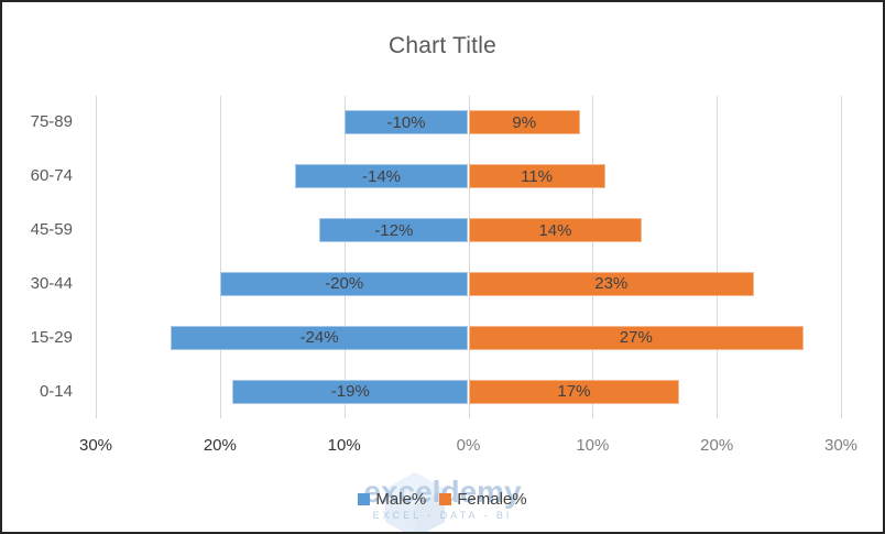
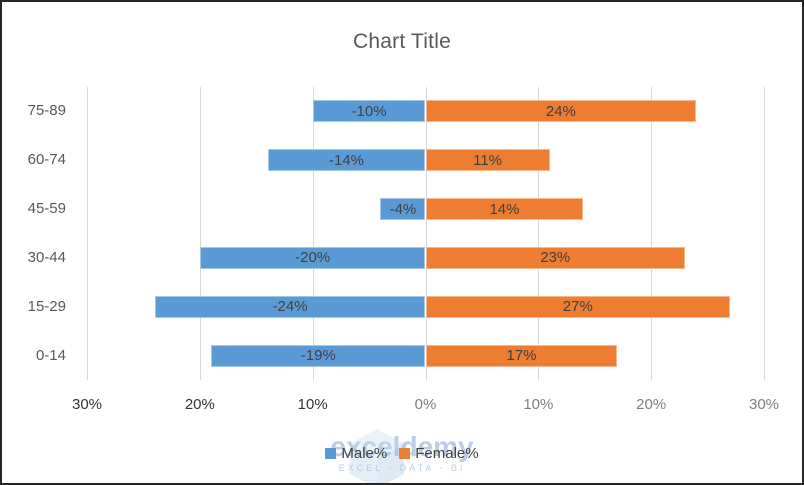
Female%/75-89: 9% -> 24%
Male%/45-59: -12% -> -4%
